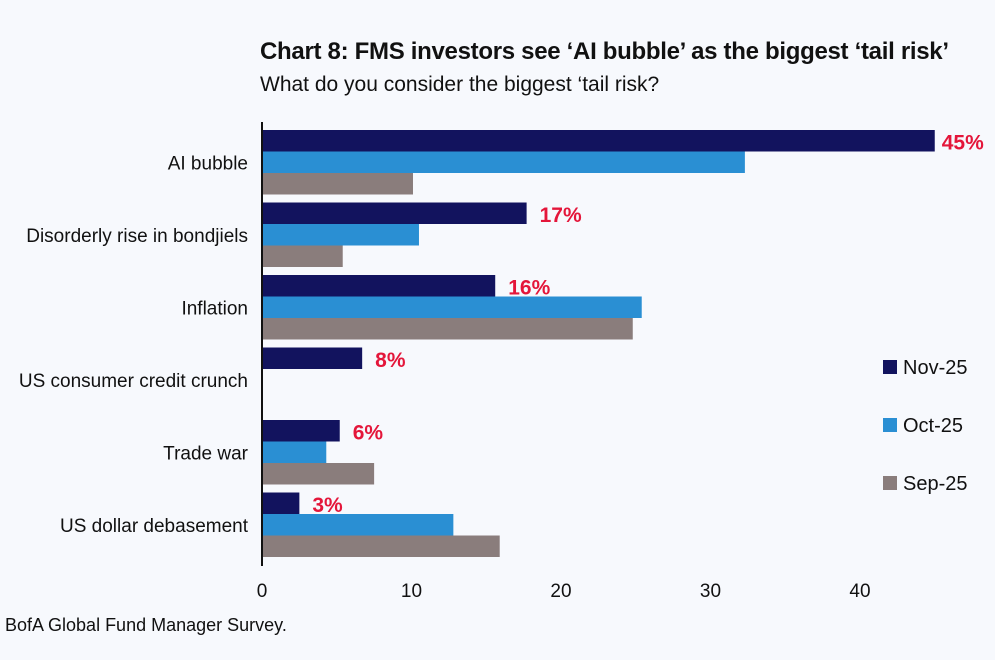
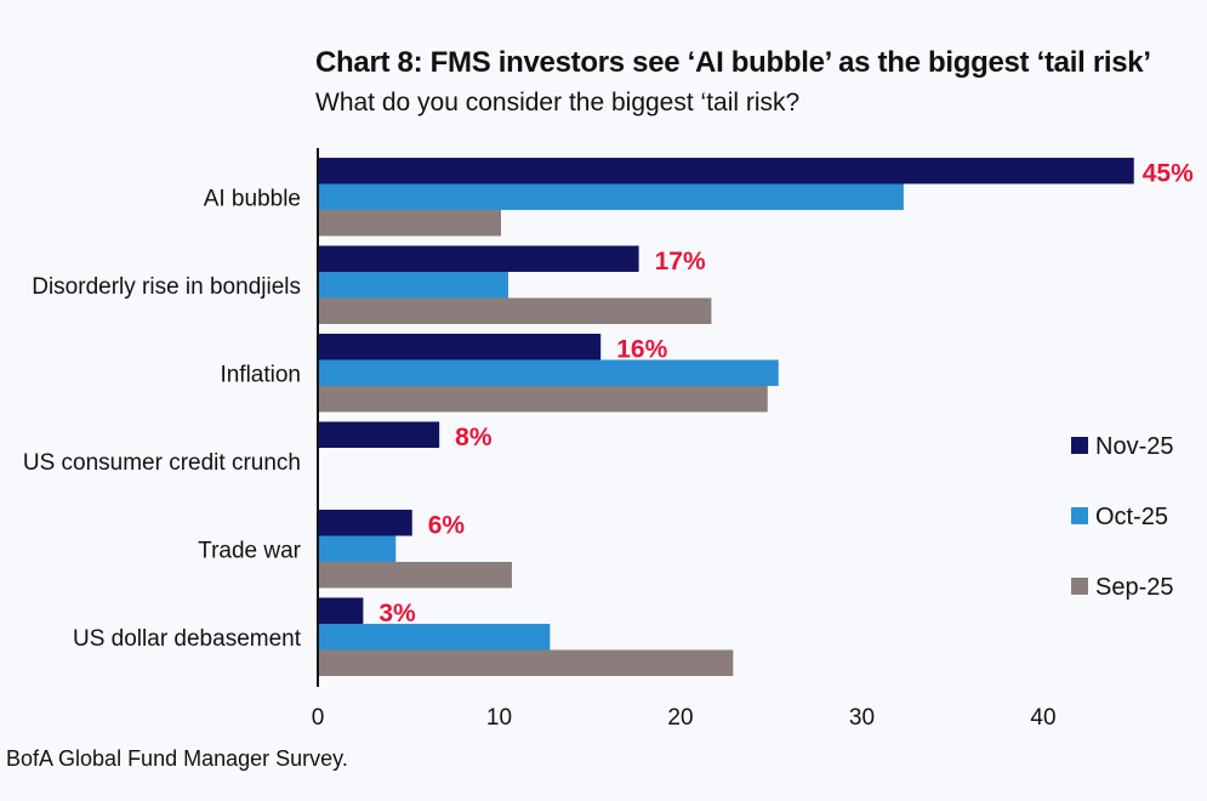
Sep-25/Disorderly rise in bondjiels: 5.4 -> 21.7
Sep-25/Trade war: 7.5 -> 10.7
Sep-25/US dollar debasement: 15.9 -> 22.9
